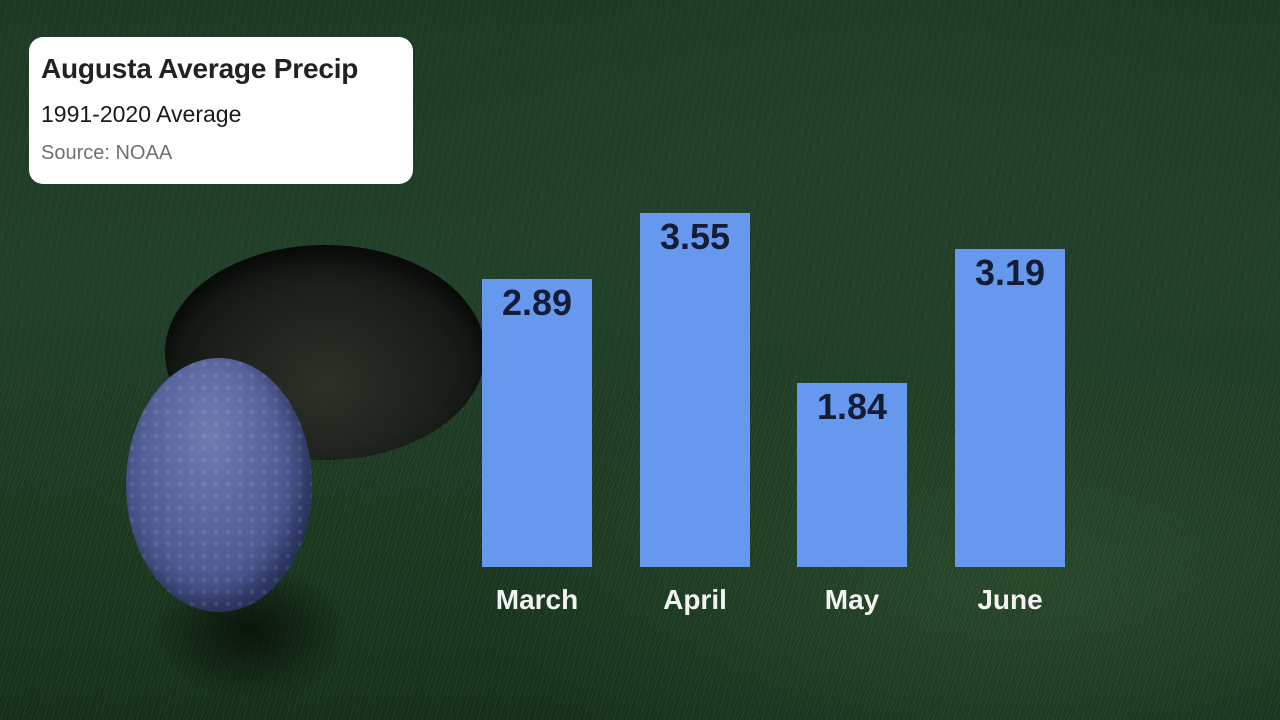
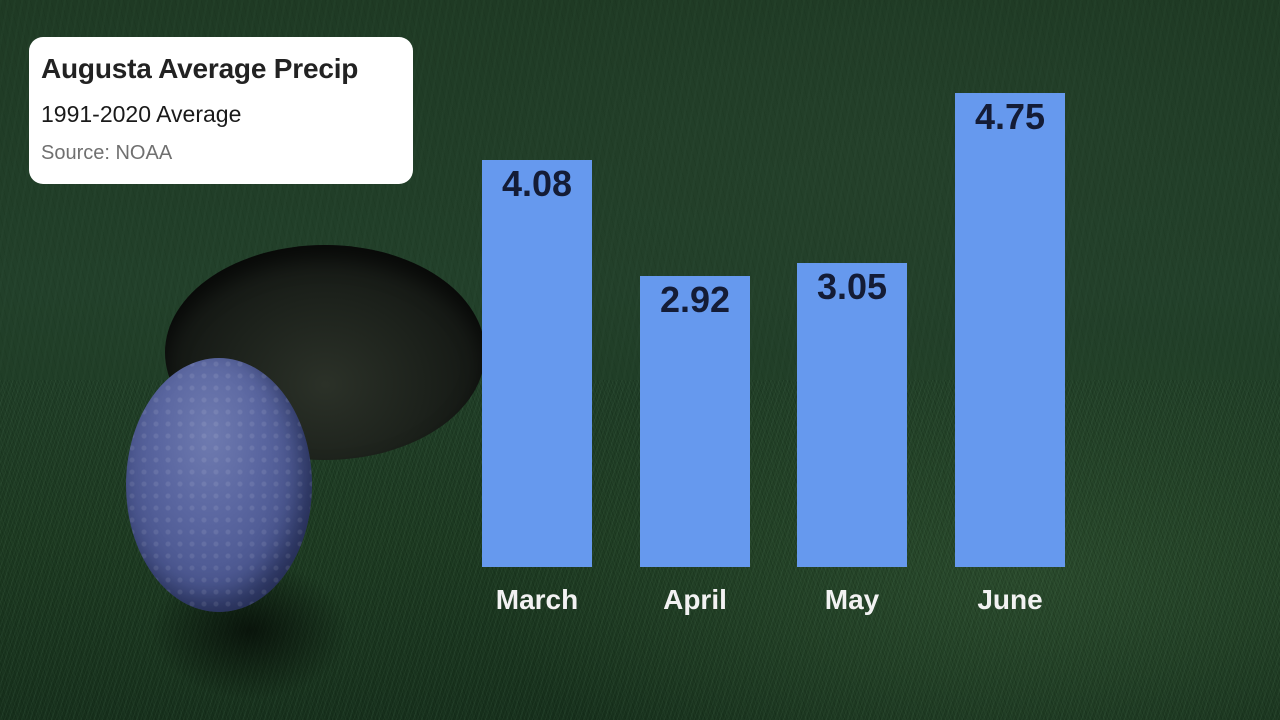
March: 2.89 -> 4.08
April: 3.55 -> 2.92
May: 1.84 -> 3.05
June: 3.19 -> 4.75
